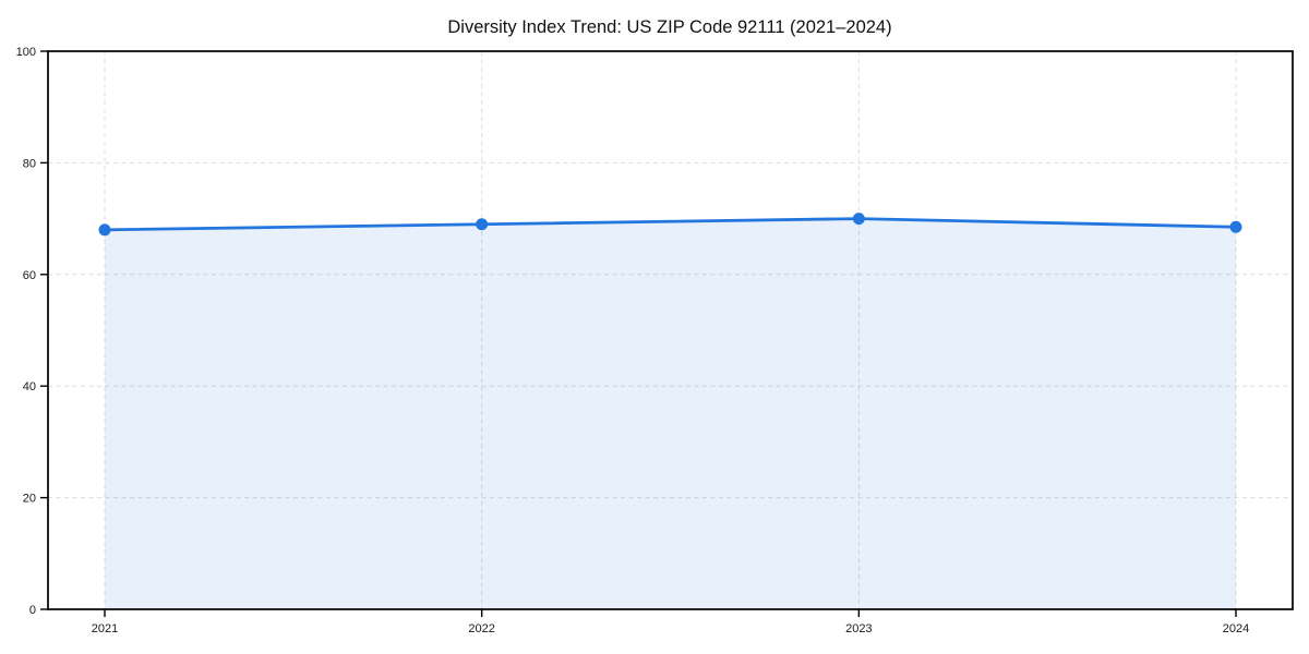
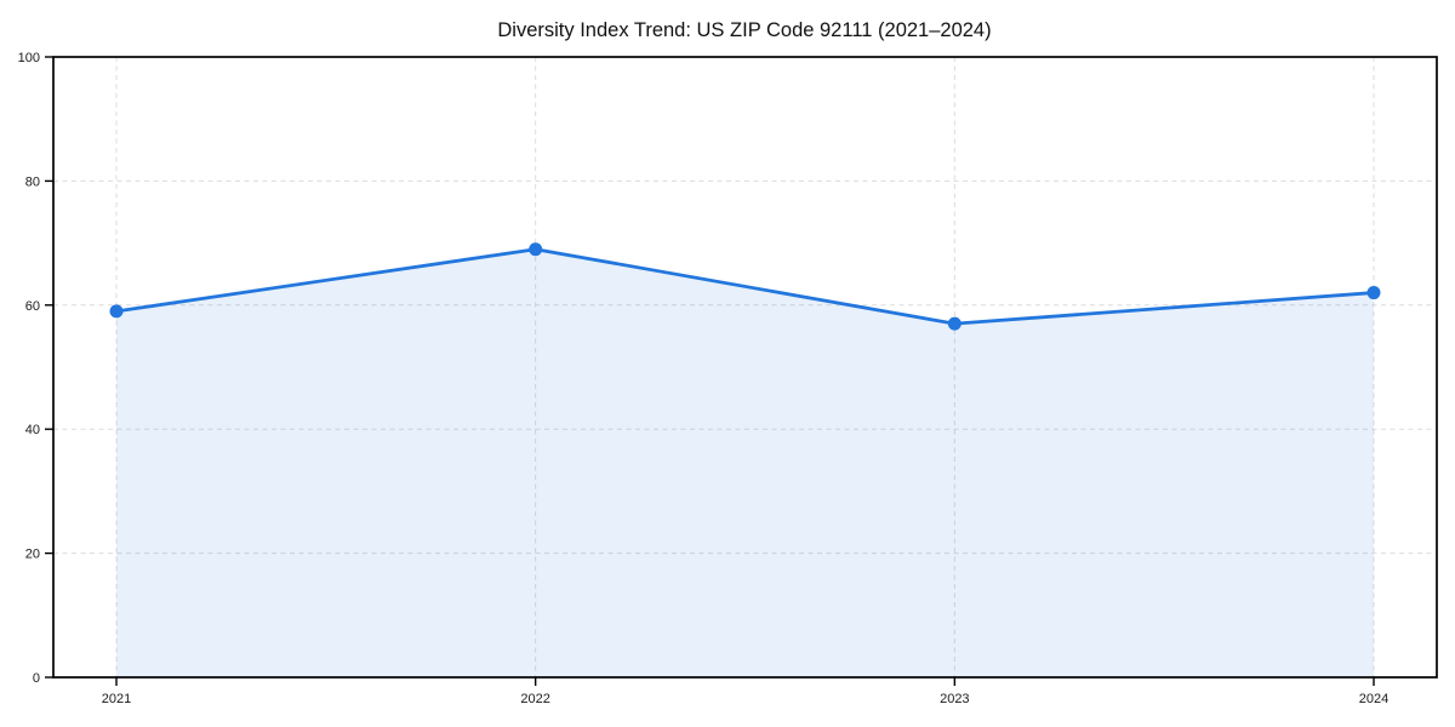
2021: 68 -> 59
2023: 70 -> 57
2024: 68 -> 62
